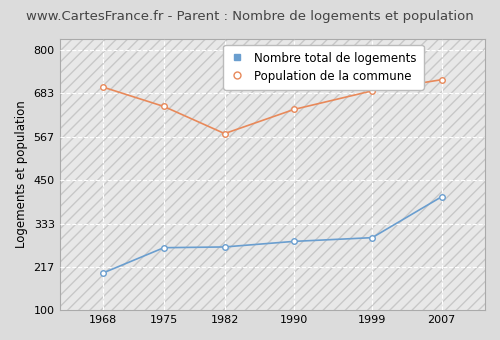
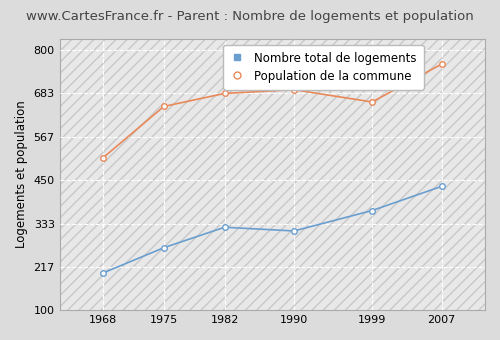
Population de la commune/1968: 700 -> 510
Nombre total de logements/1982: 270 -> 323
Population de la commune/1982: 575 -> 683
Nombre total de logements/1990: 285 -> 313
Population de la commune/1990: 640 -> 693
Nombre total de logements/1999: 295 -> 368
Population de la commune/1999: 690 -> 660
Nombre total de logements/2007: 405 -> 433
Population de la commune/2007: 720 -> 762
